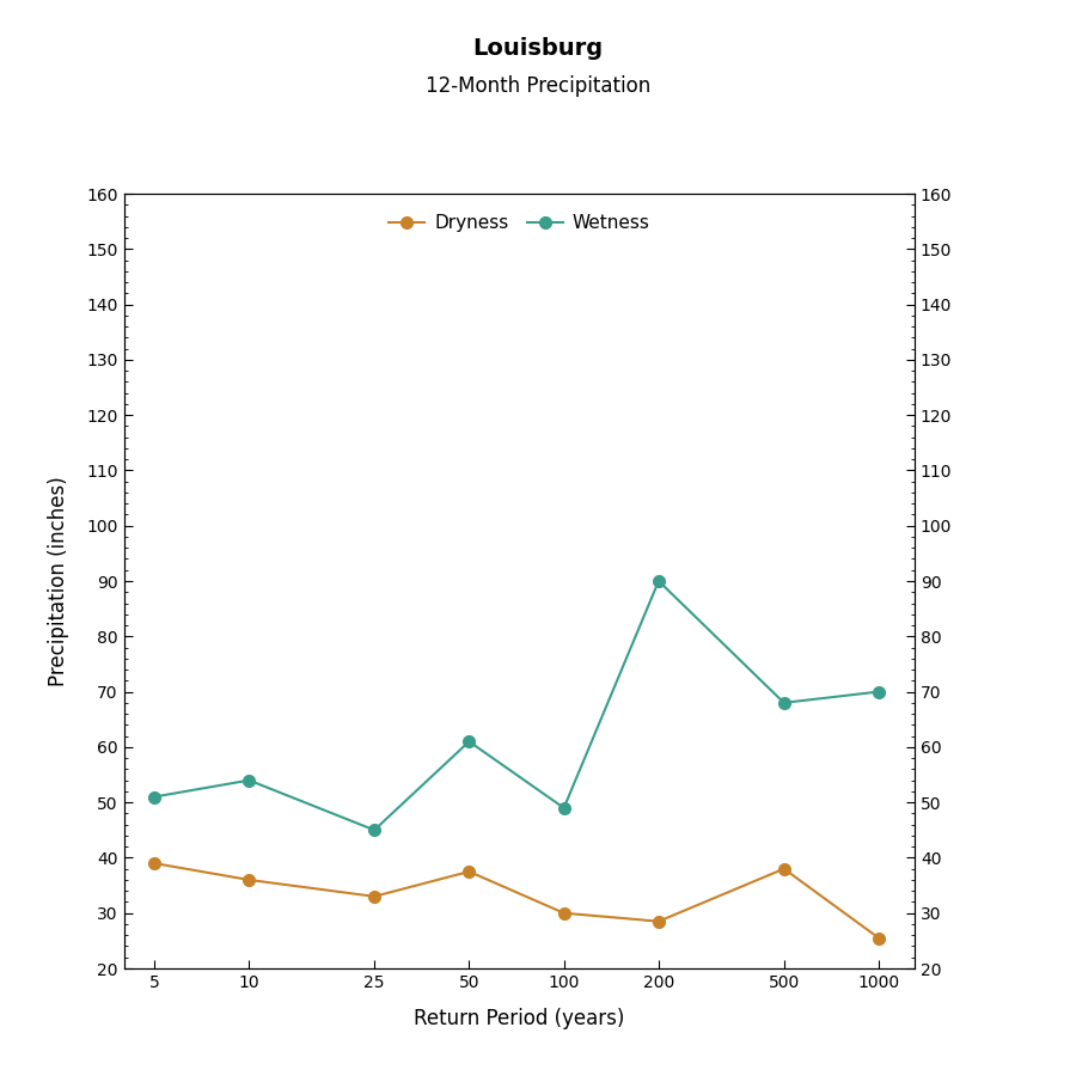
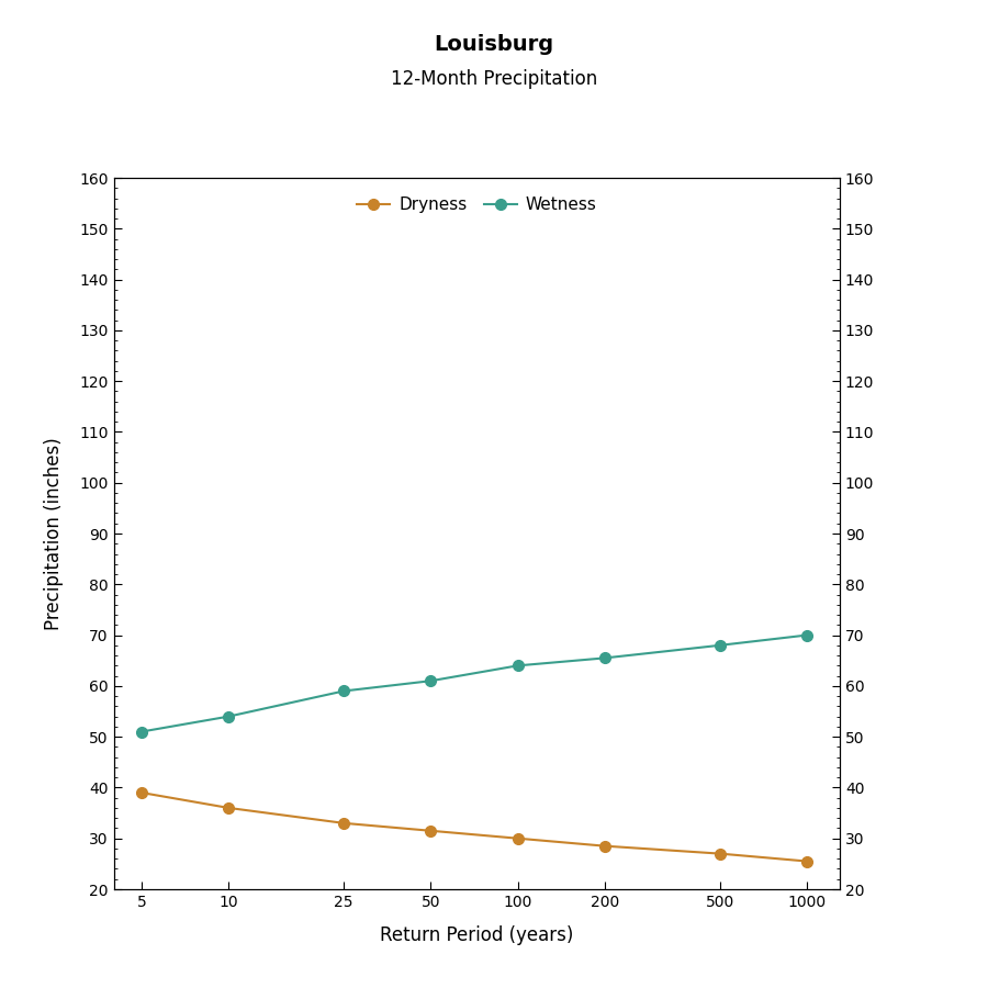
Wetness/25: 45.0 -> 59.0
Dryness/50: 37.5 -> 31.5
Wetness/100: 49.0 -> 64.0
Wetness/200: 90.0 -> 65.5
Dryness/500: 38.0 -> 27.0
